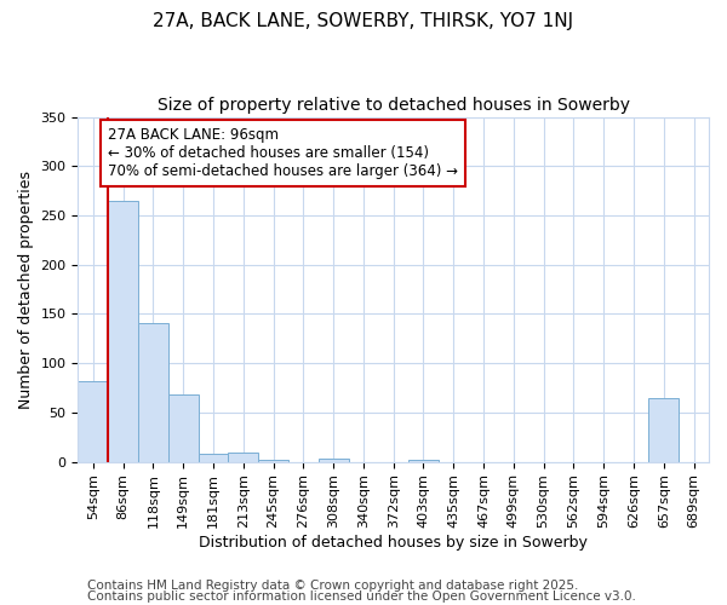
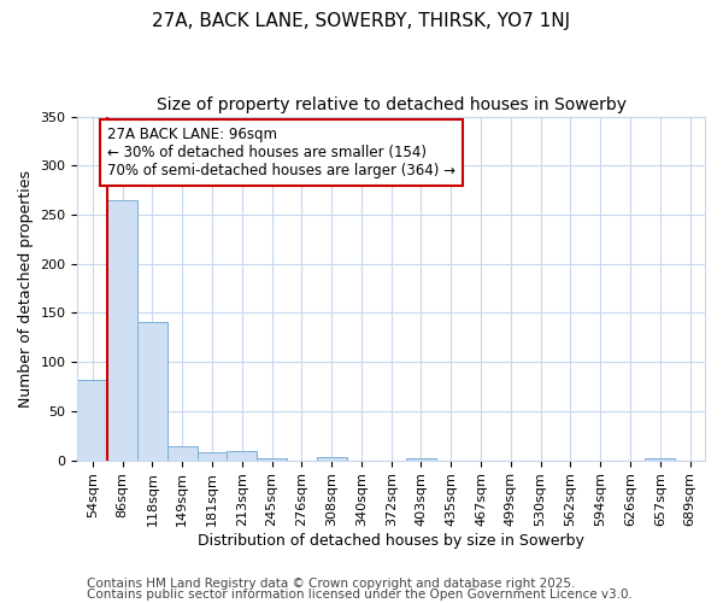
149sqm: 68 -> 14
657sqm: 64 -> 2
